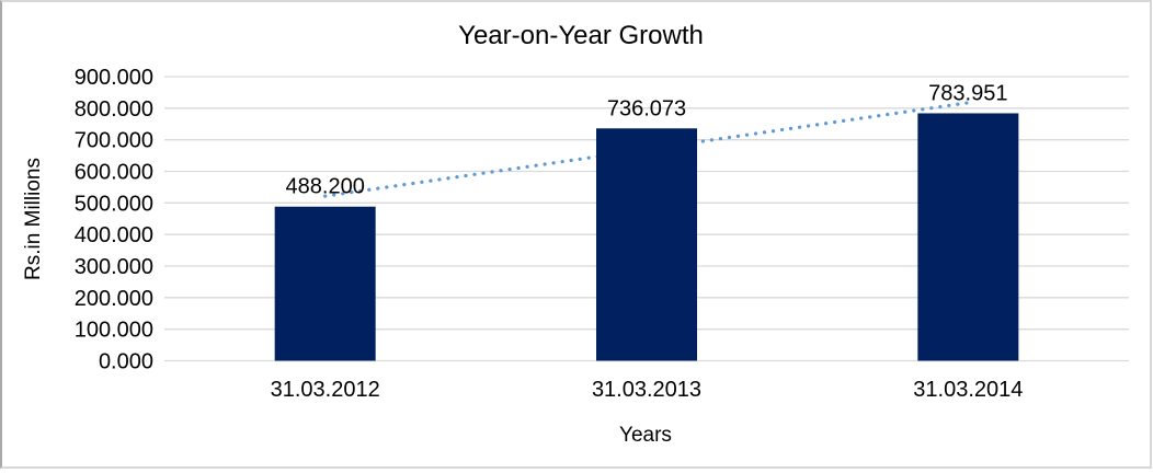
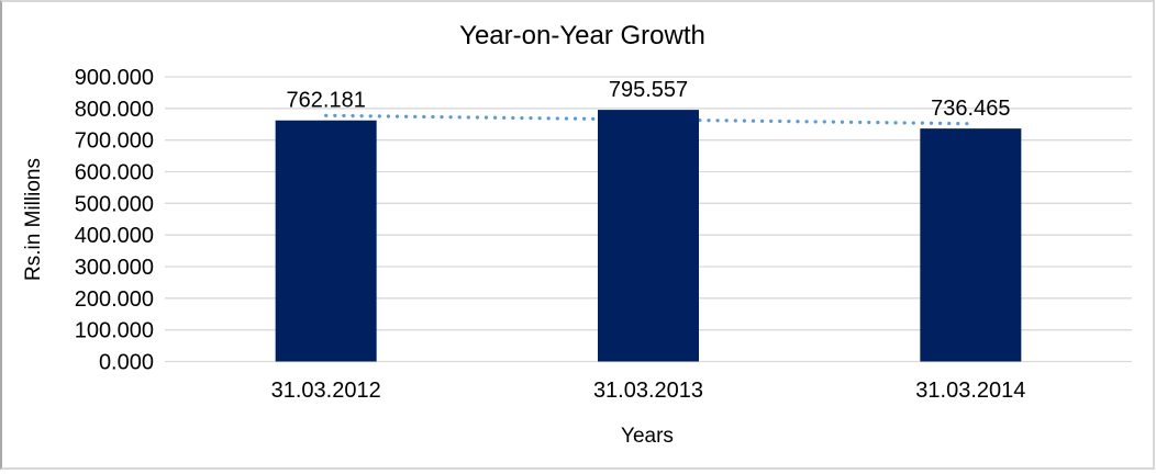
31.03.2012: 488.200 -> 762.181
31.03.2013: 736.073 -> 795.557
31.03.2014: 783.951 -> 736.465
